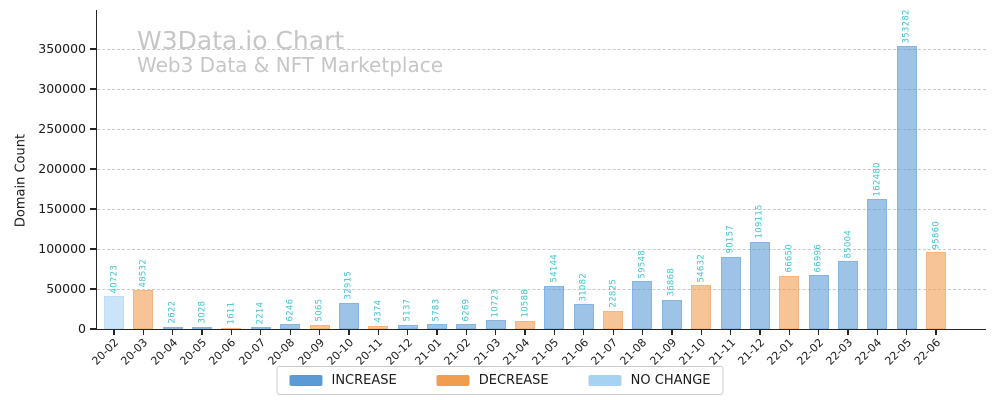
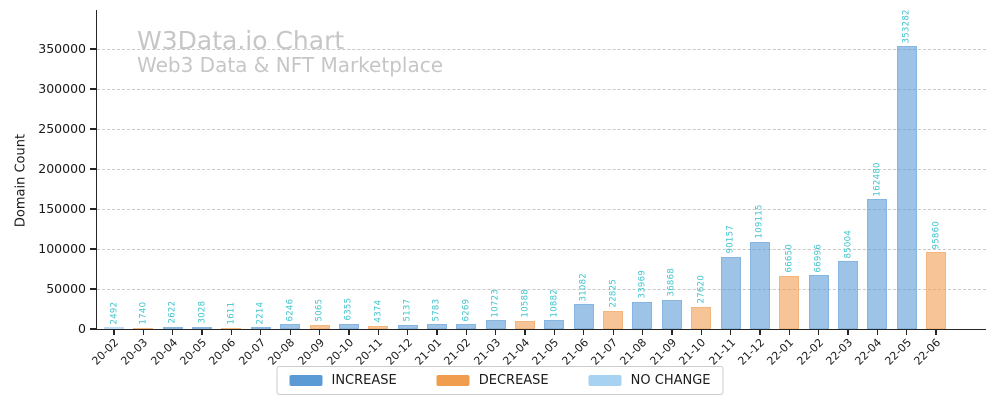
20-02: 40723 -> 2492
20-03: 48532 -> 1740
20-10: 32915 -> 6355
21-05: 54144 -> 10882
21-08: 59548 -> 33969
21-10: 54632 -> 27620
